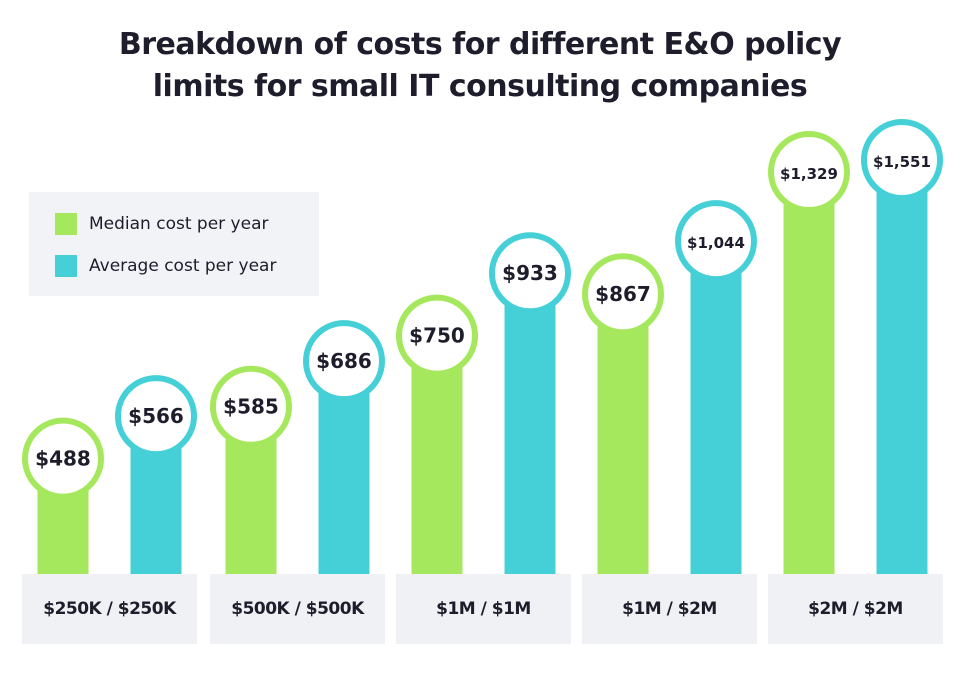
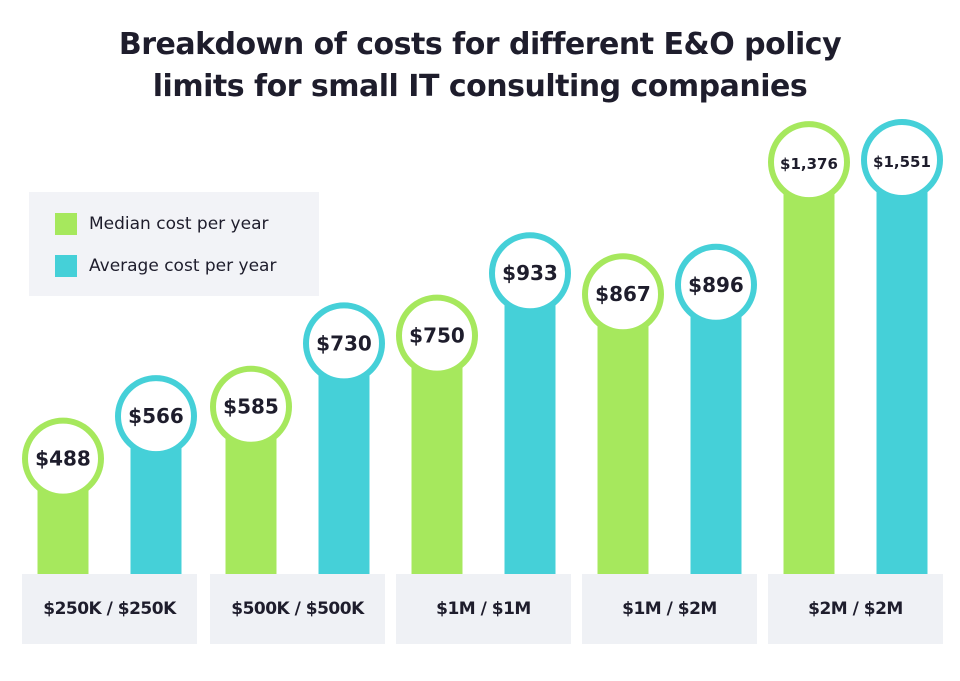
Average cost per year/$500K / $500K: $686 -> $730
Average cost per year/$1M / $2M: $1,044 -> $896
Median cost per year/$2M / $2M: $1,329 -> $1,376
